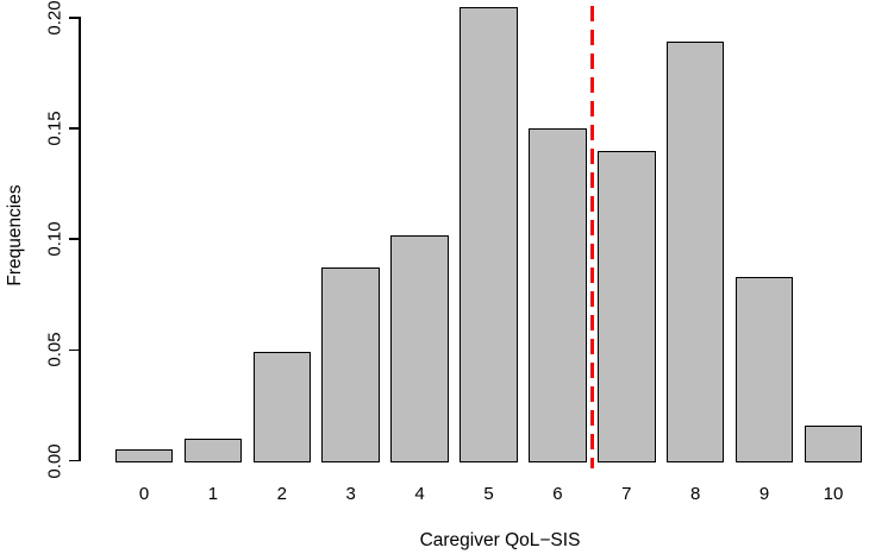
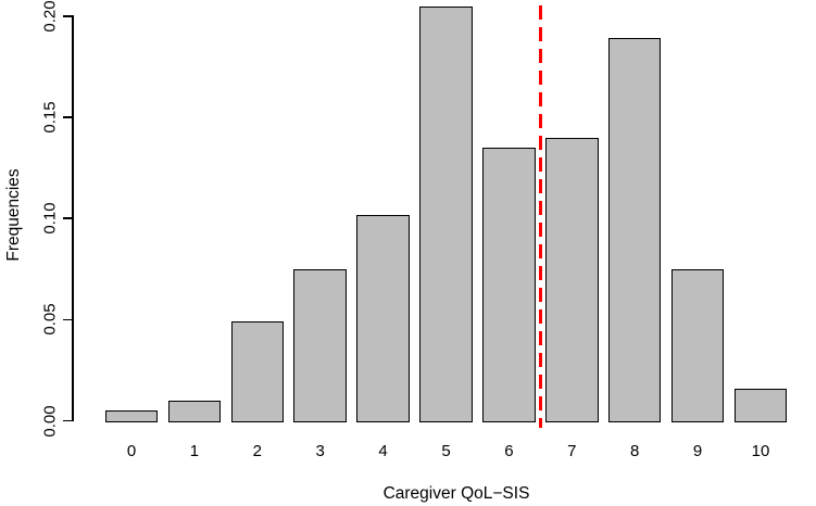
3: 0.087 -> 0.075
6: 0.150 -> 0.135
9: 0.083 -> 0.075
